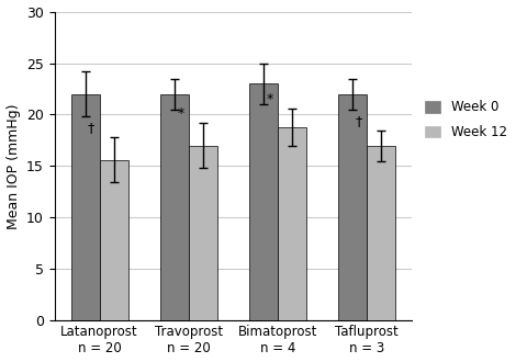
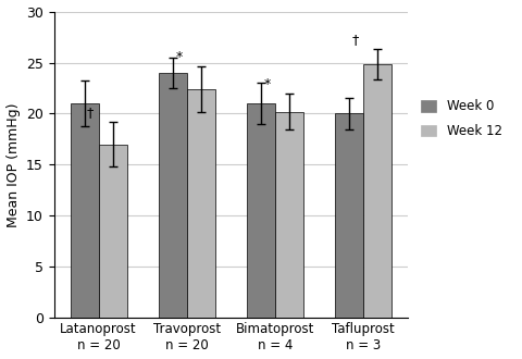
Week 0/Latanoprost n = 20: 22 -> 21
Week 12/Latanoprost n = 20: 15.6 -> 17.0
Week 0/Travoprost n = 20: 22 -> 24
Week 12/Travoprost n = 20: 17.0 -> 22.4
Week 0/Bimatoprost n = 4: 23 -> 21
Week 12/Bimatoprost n = 4: 18.8 -> 20.2
Week 0/Tafluprost n = 3: 22 -> 20
Week 12/Tafluprost n = 3: 17.0 -> 24.8
